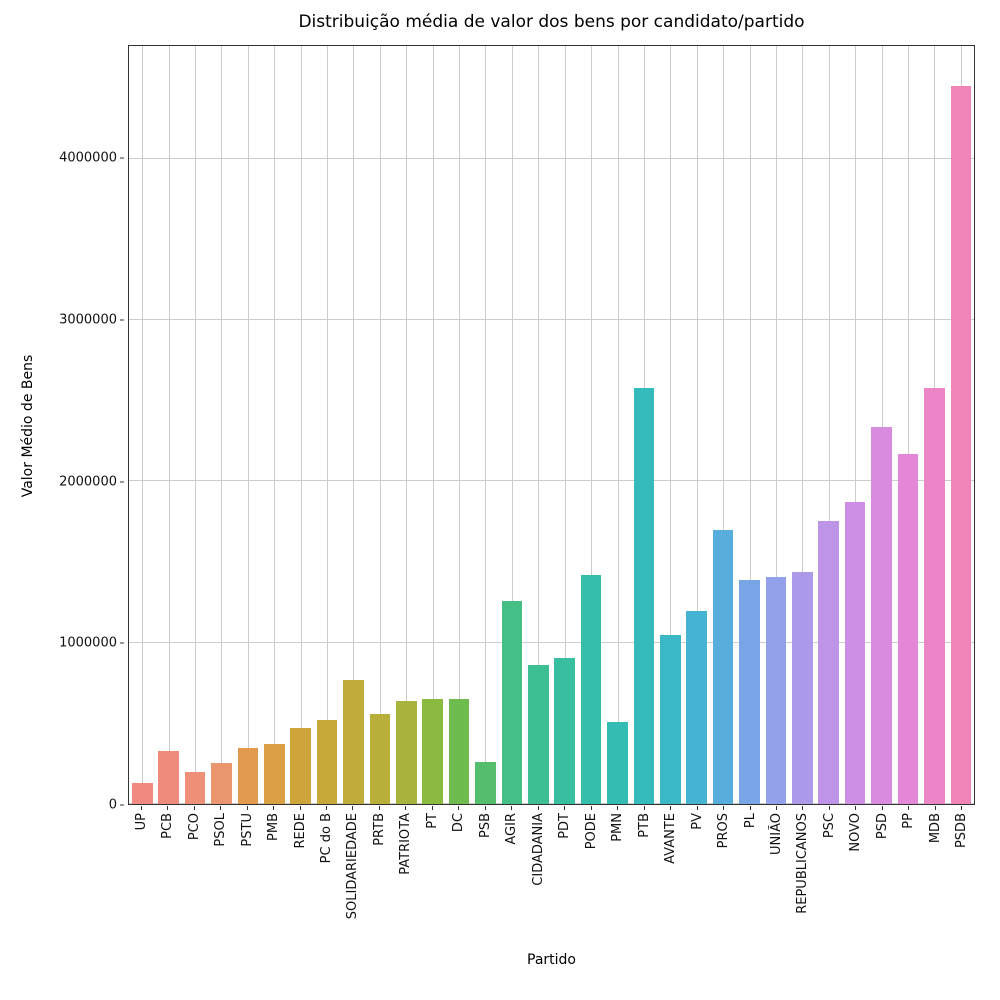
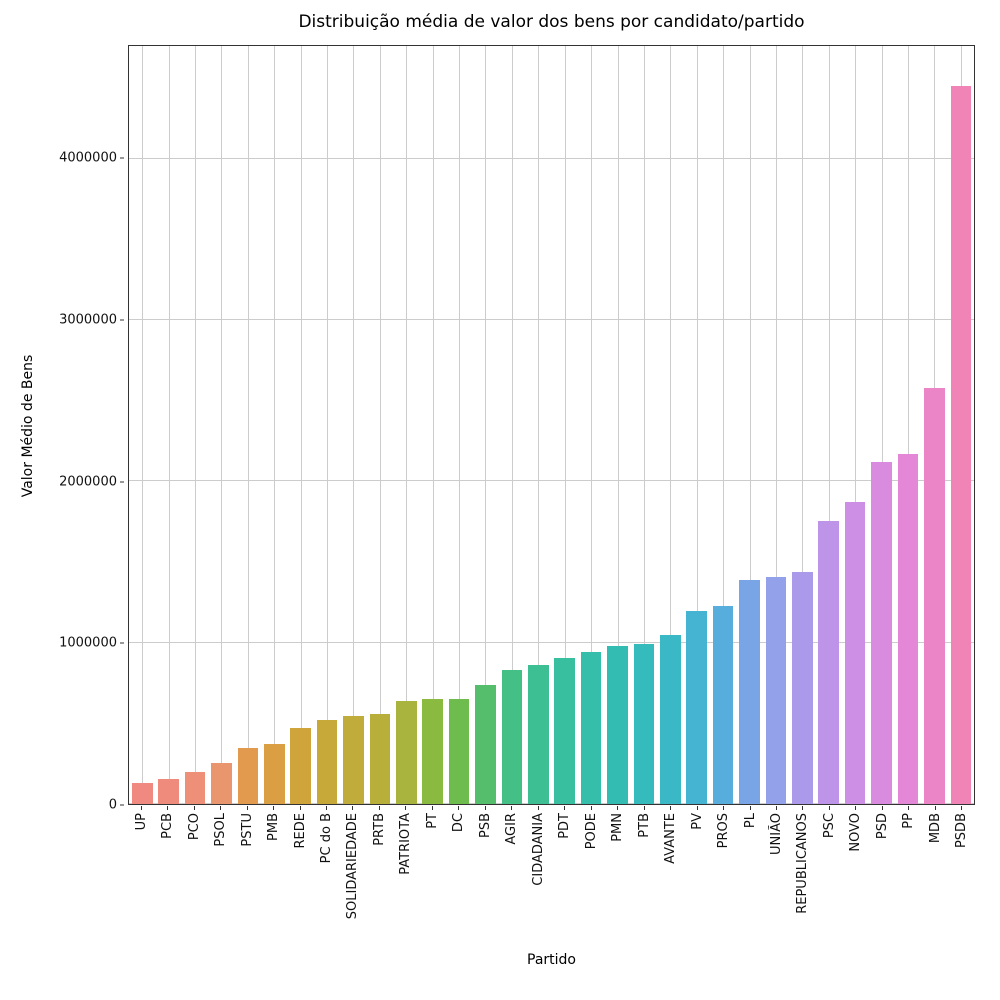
PCB: 330000 -> 160000
SOLIDARIEDADE: 770000 -> 540000
PSB: 260000 -> 740000
AGIR: 1260000 -> 830000
PODE: 1420000 -> 940000
PMN: 510000 -> 980000
PTB: 2580000 -> 1000000
PROS: 1700000 -> 1220000
PSD: 2340000 -> 2120000
